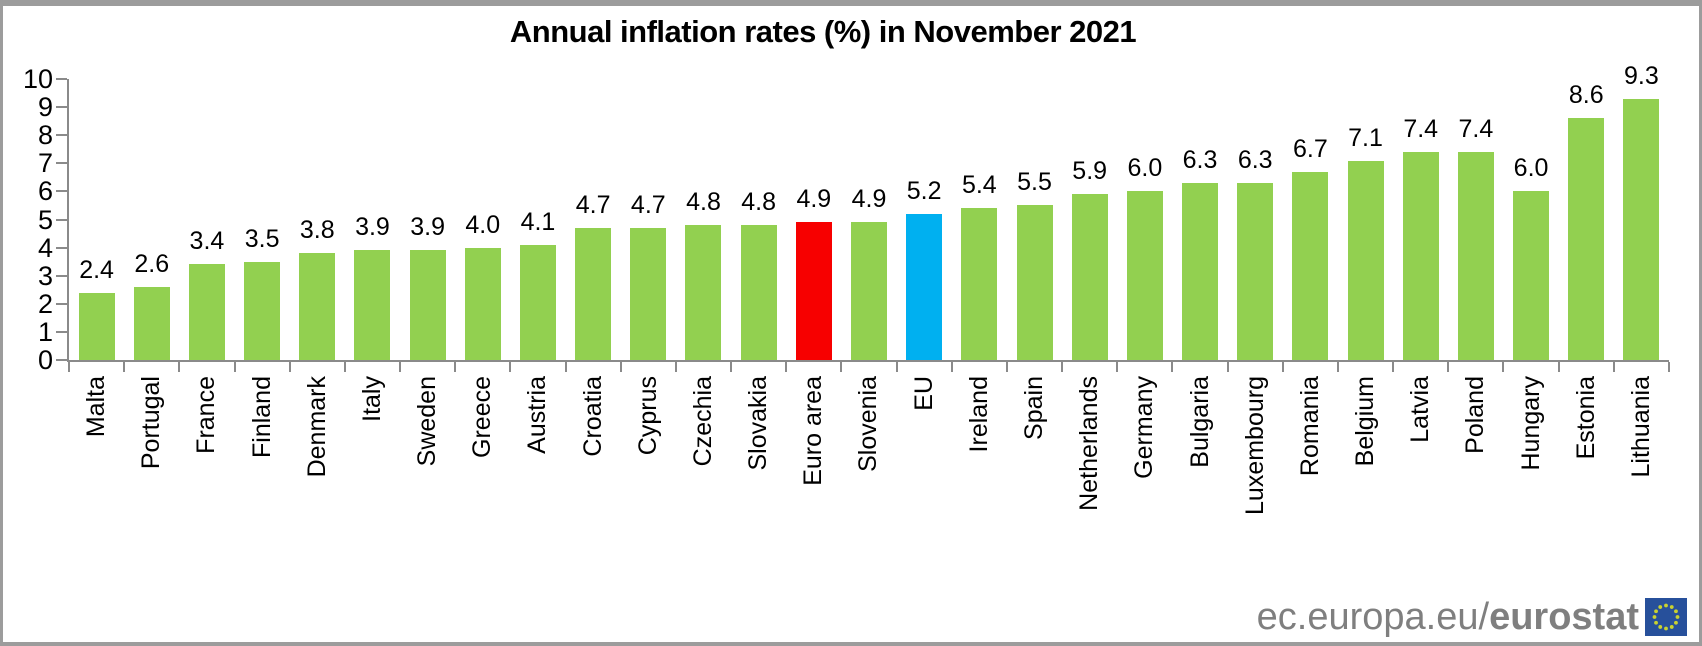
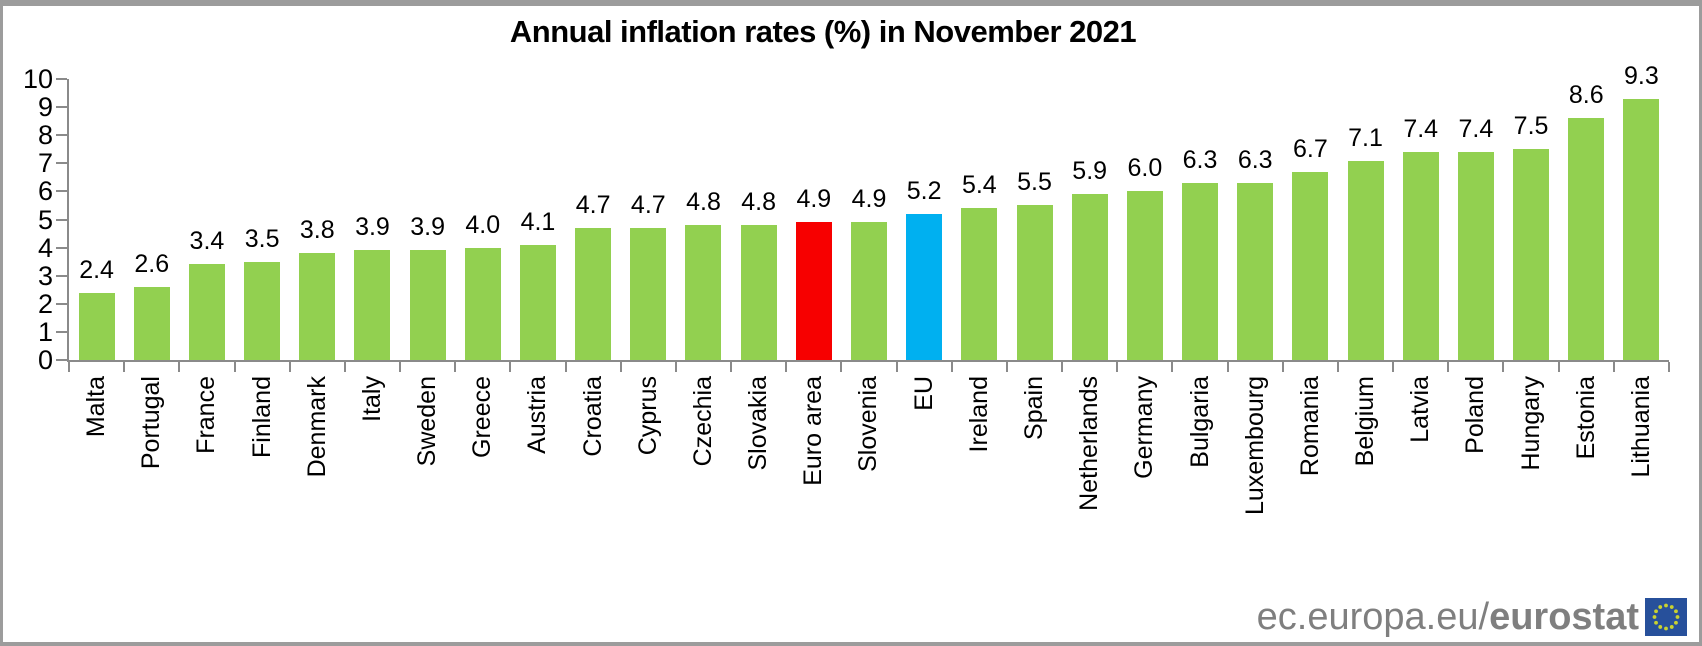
Hungary: 6.0 -> 7.5
